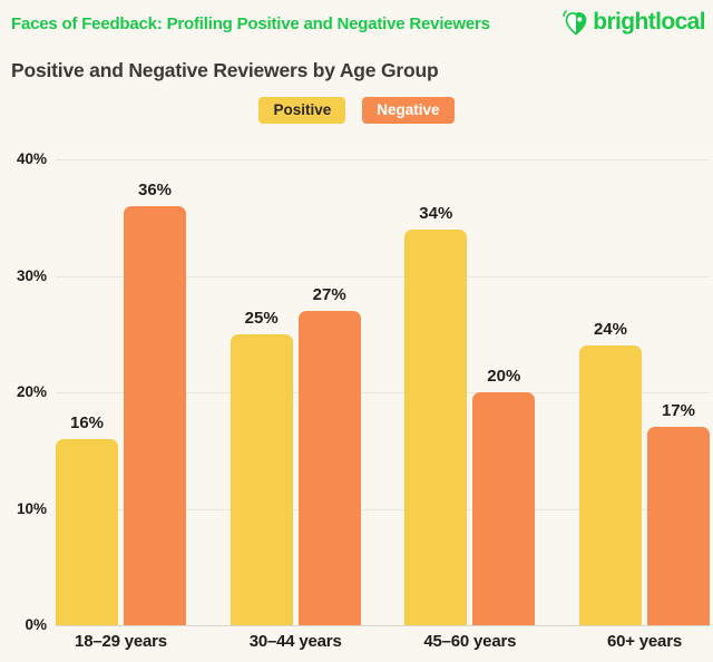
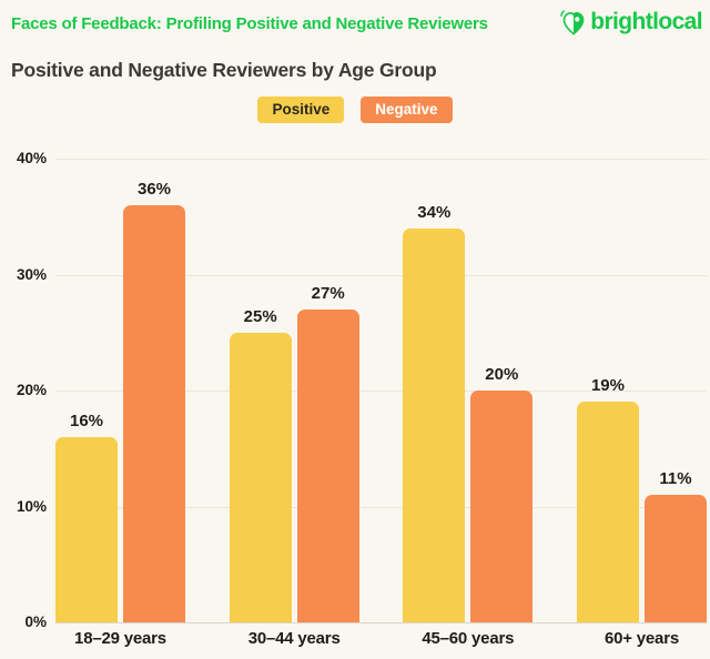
Positive/60+ years: 24% -> 19%
Negative/60+ years: 17% -> 11%
